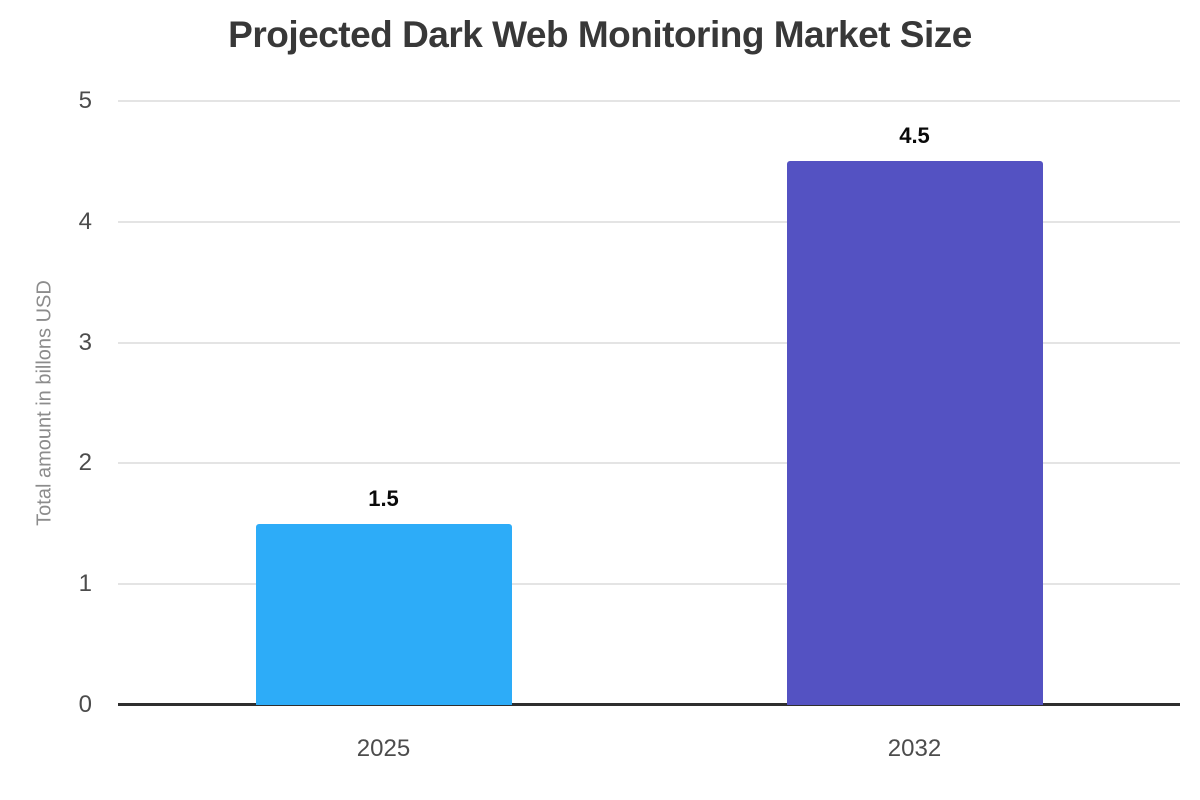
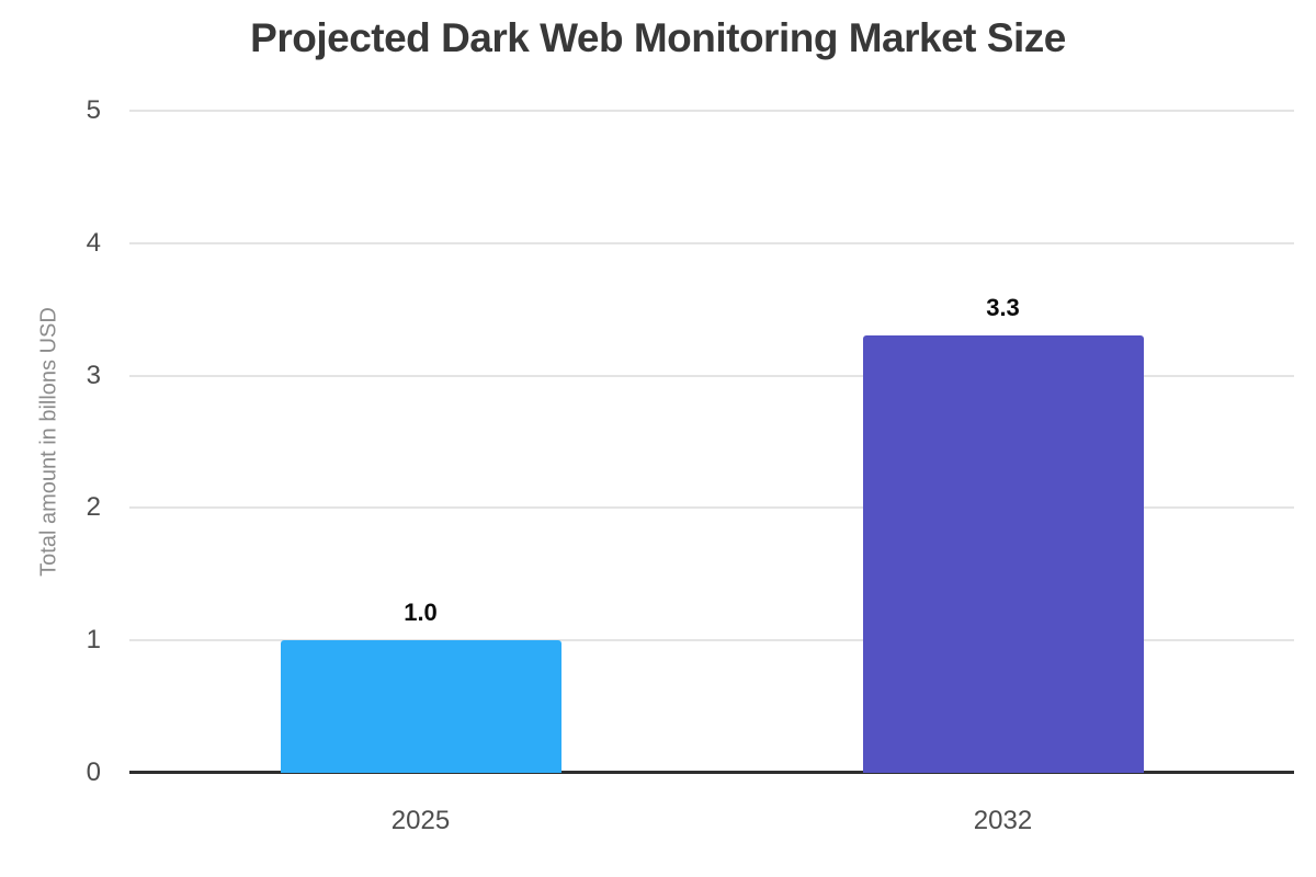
2025: 1.5 -> 1.0
2032: 4.5 -> 3.3
